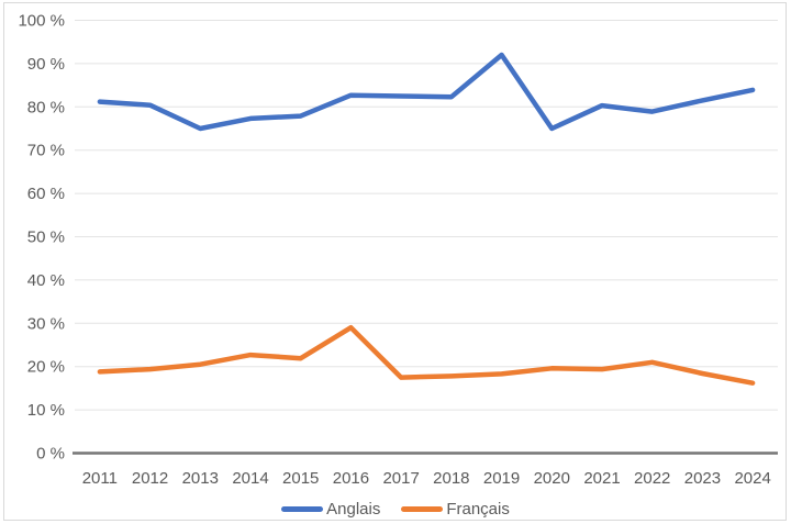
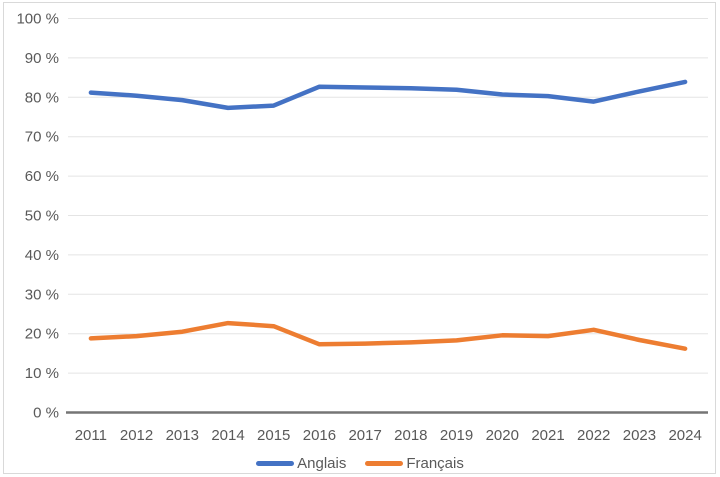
Anglais/2013: 75% -> 79%
Français/2016: 29% -> 17%
Anglais/2019: 92% -> 82%
Anglais/2020: 75% -> 81%
